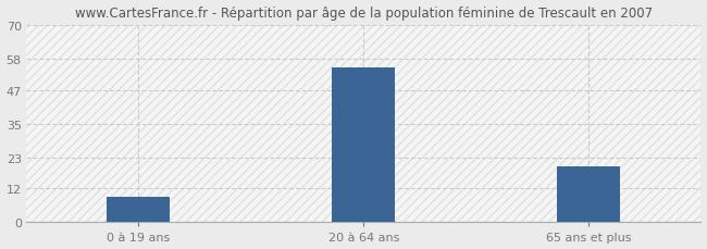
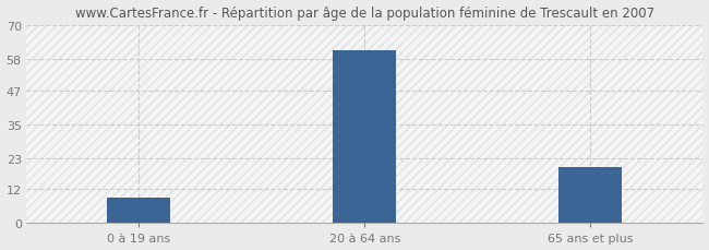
20 à 64 ans: 55 -> 61
